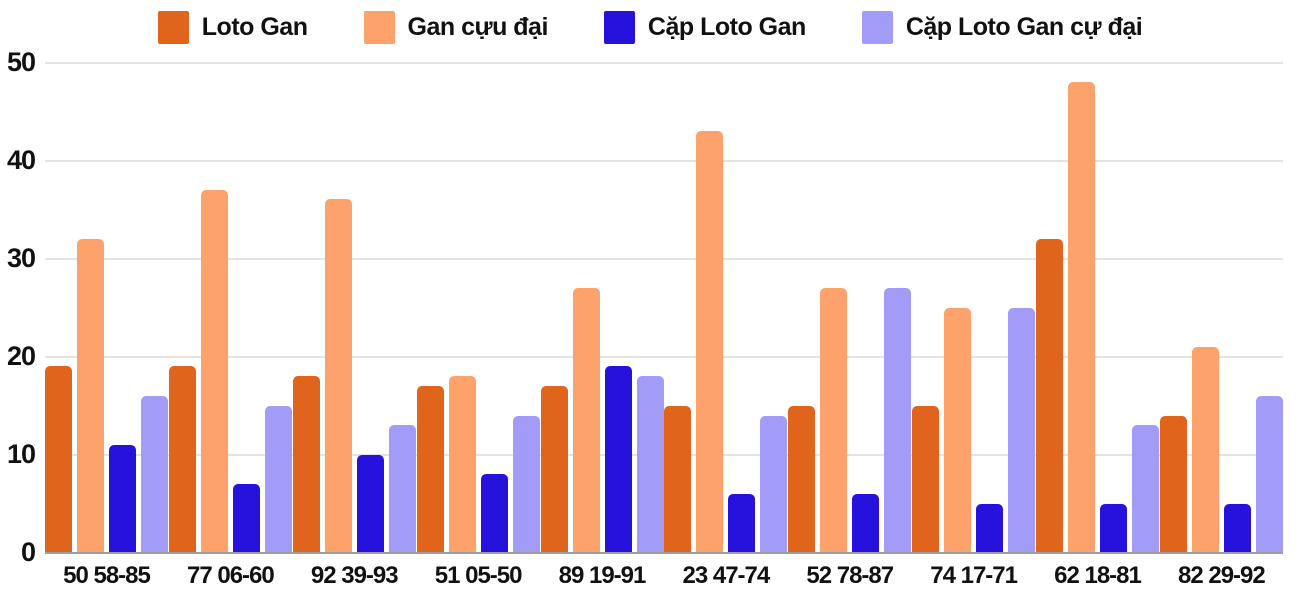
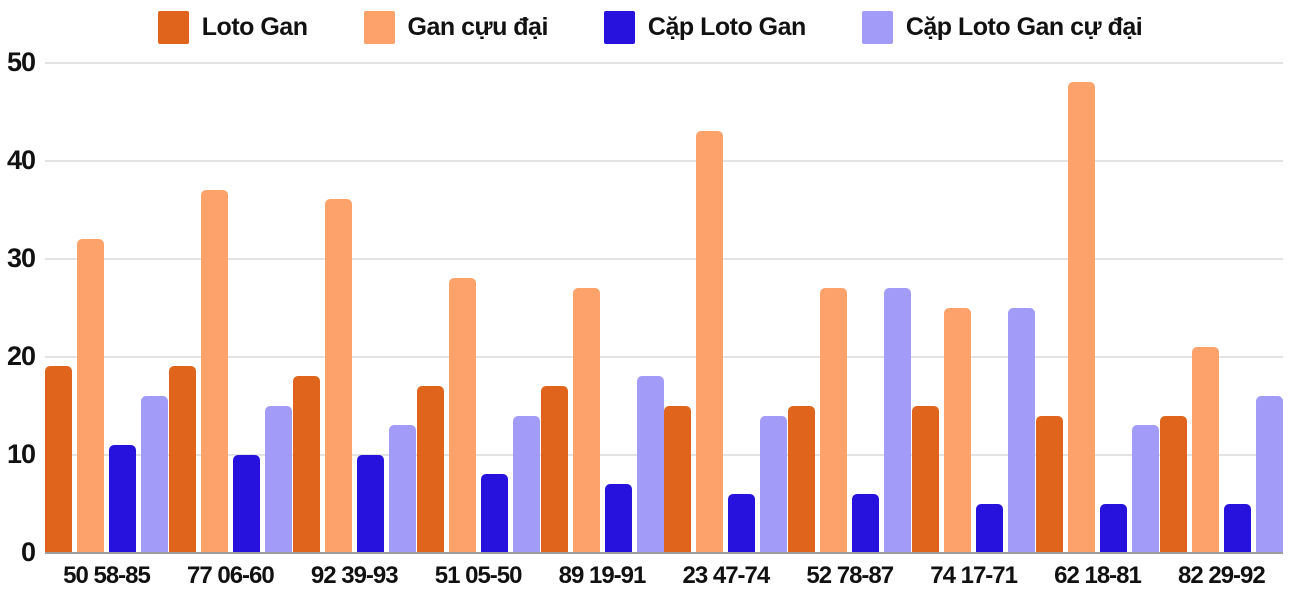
Cặp Loto Gan/77 06-60: 7 -> 10
Gan cựu đại/51 05-50: 18 -> 28
Cặp Loto Gan/89 19-91: 19 -> 7
Loto Gan/62 18-81: 32 -> 14
